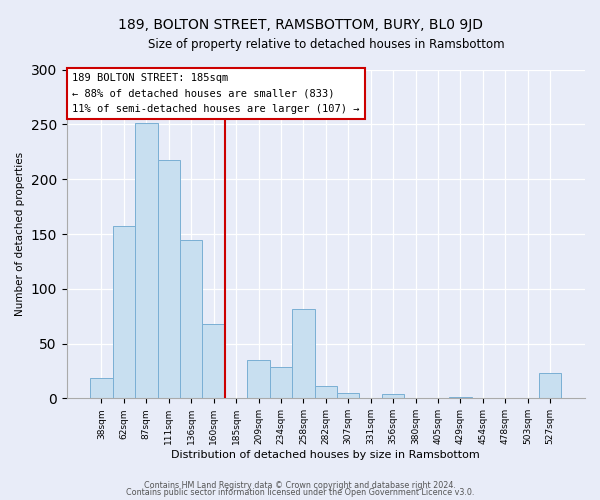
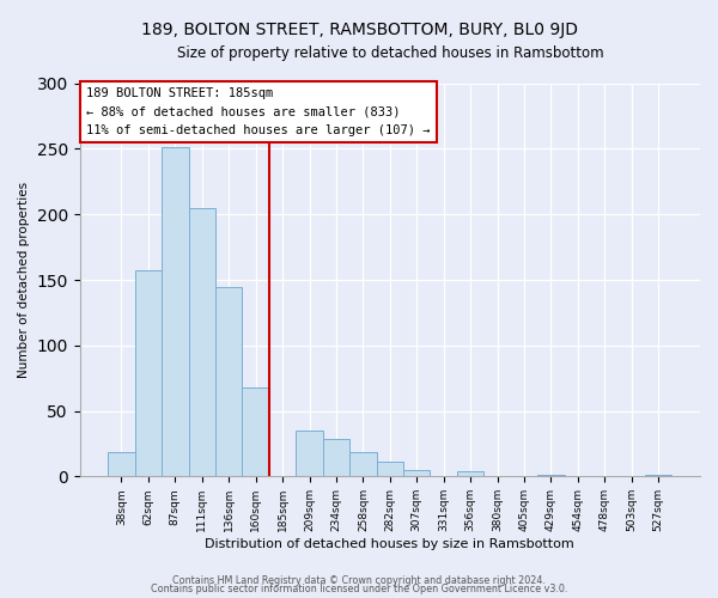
111sqm: 218 -> 205
258sqm: 82 -> 19
527sqm: 23 -> 1
